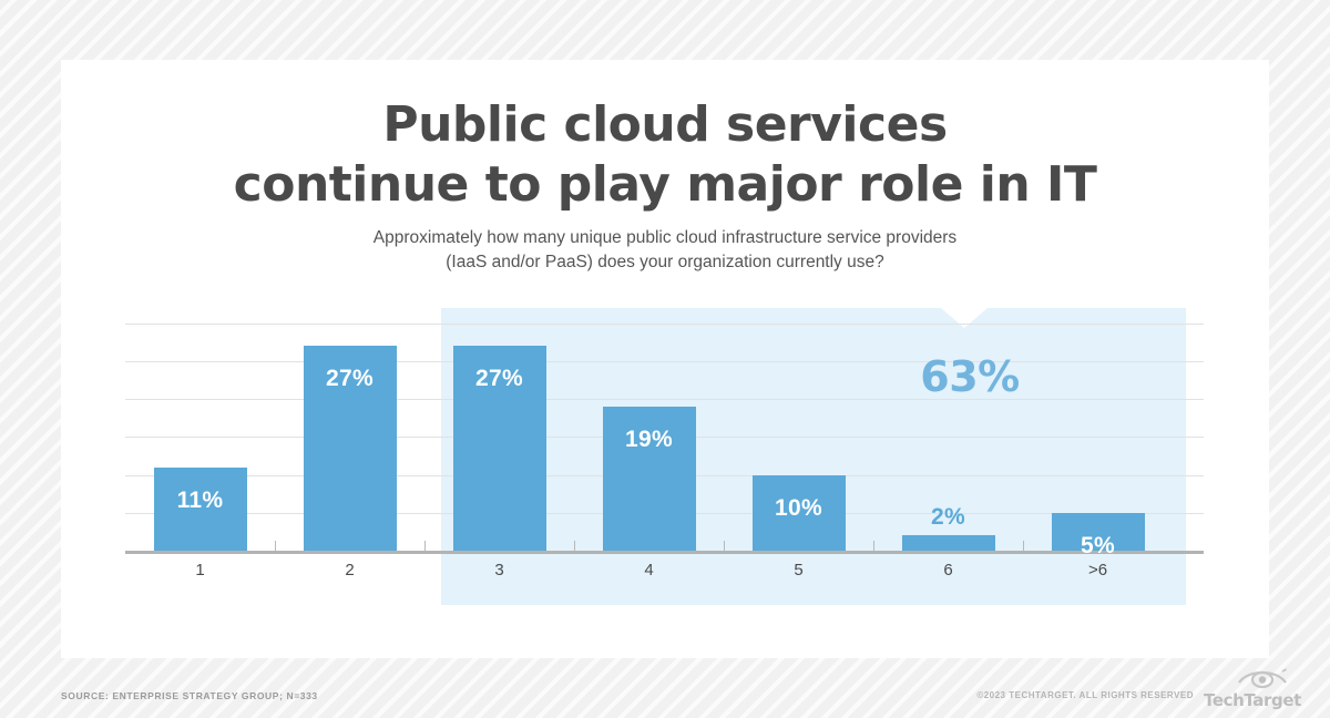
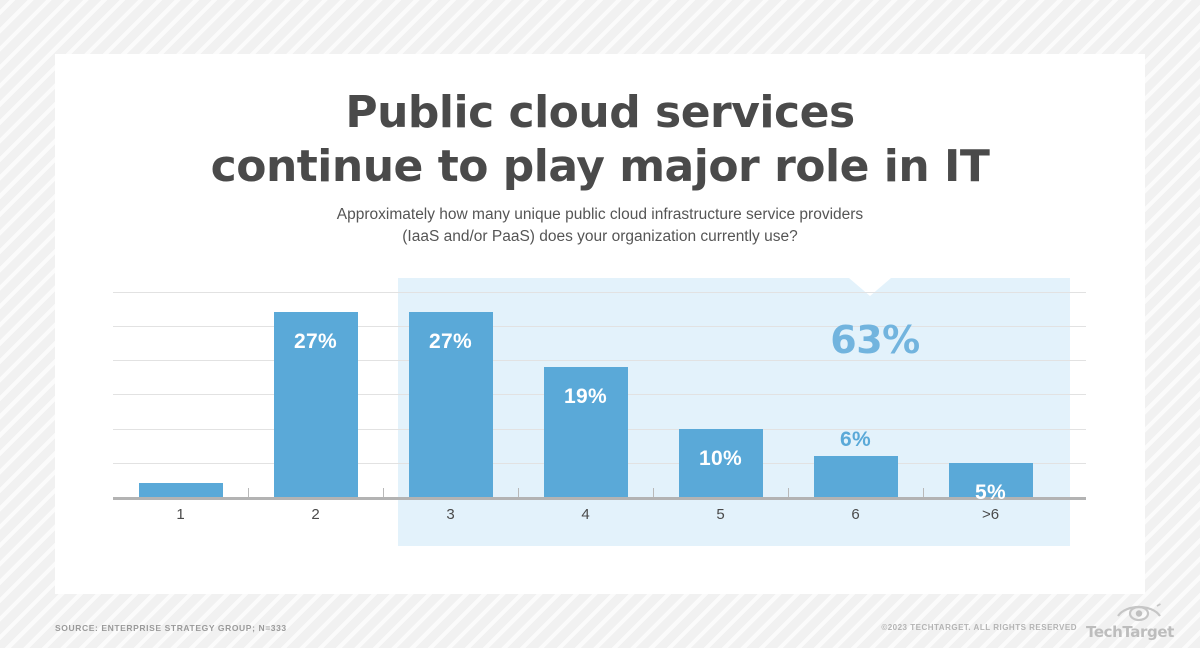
1: 11% -> 2%
6: 2% -> 6%
